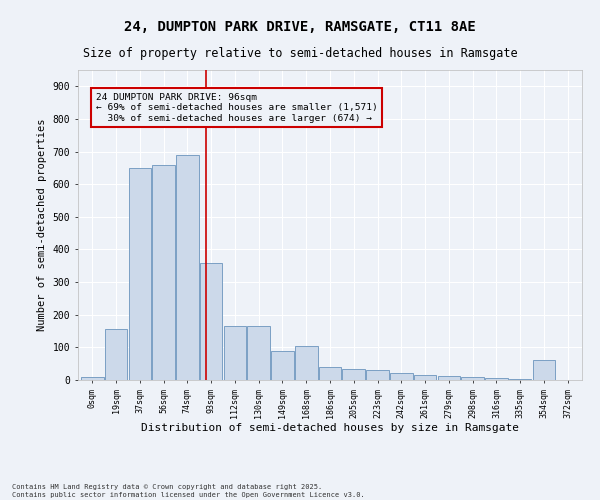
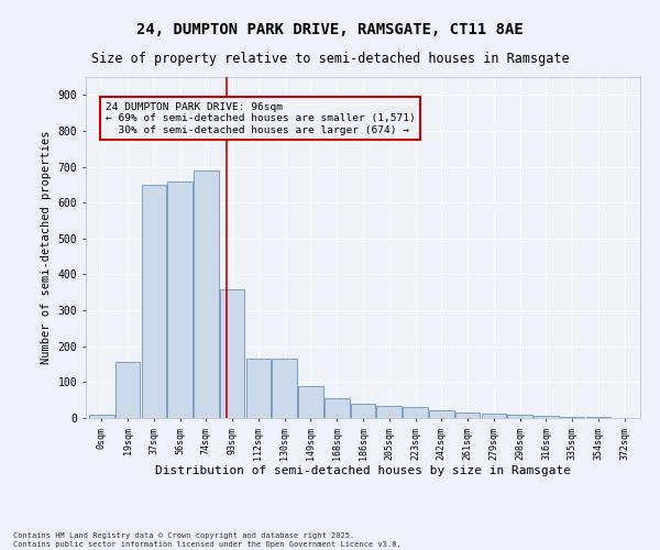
168sqm: 105 -> 55
354sqm: 60 -> 2
